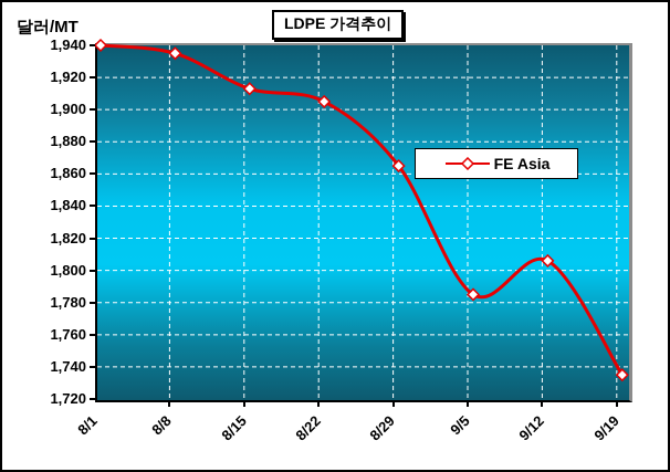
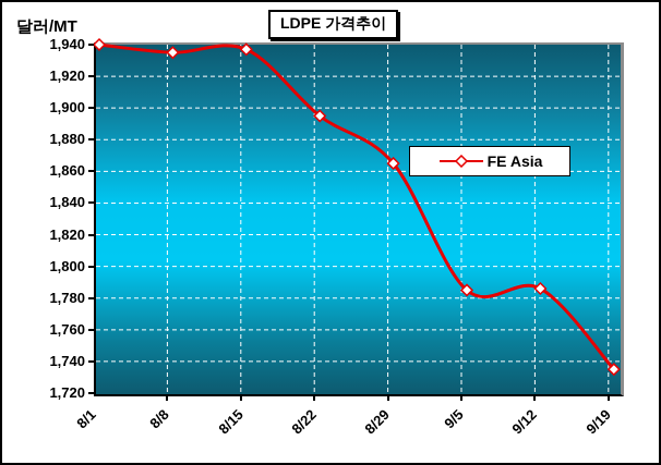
8/15: 1913 -> 1937
8/22: 1905 -> 1895
9/12: 1806 -> 1786
